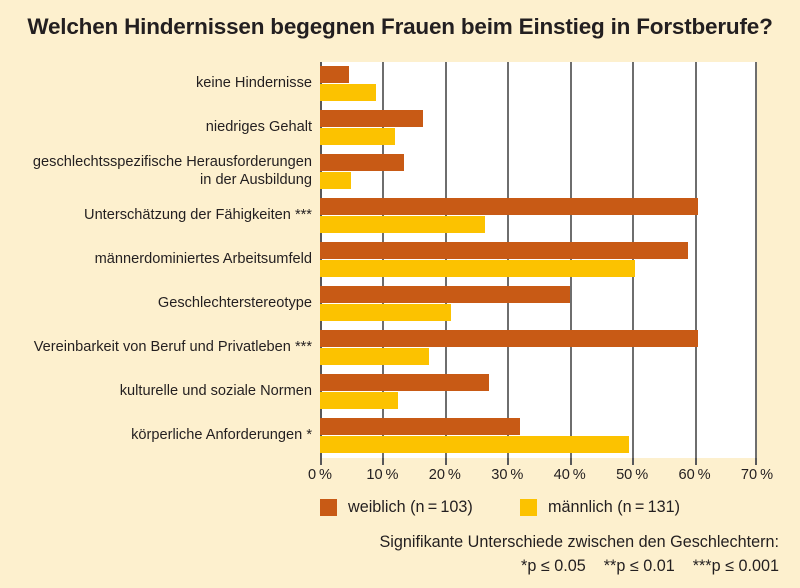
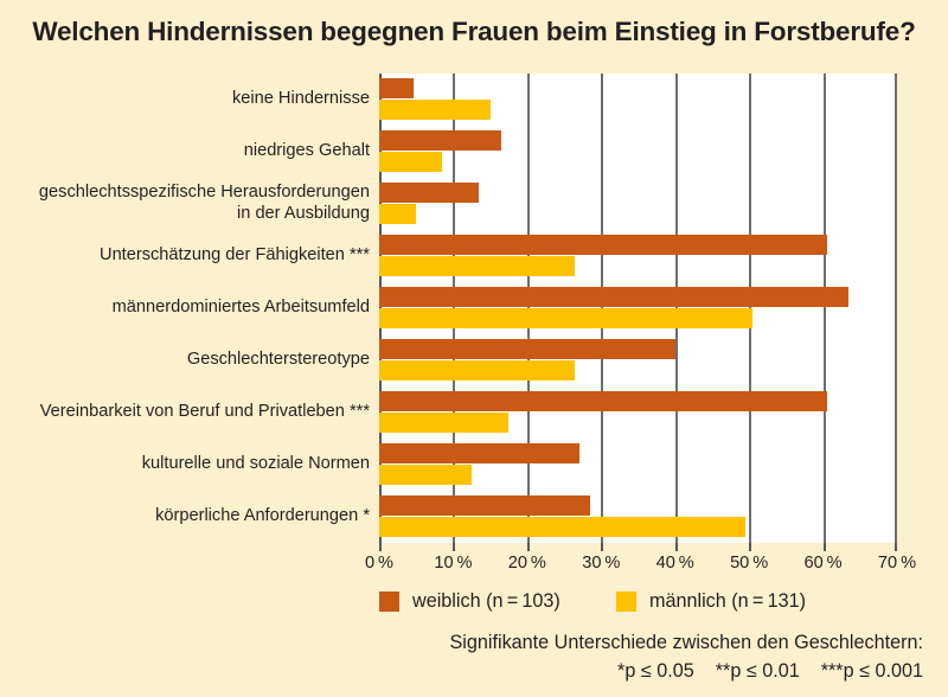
männlich (n = 131)/keine Hindernisse: 9% -> 15%
männlich (n = 131)/niedriges Gehalt: 12% -> 8%
weiblich (n = 103)/männerdominiertes Arbeitsumfeld: 59% -> 64%
männlich (n = 131)/Geschlechterstereotype: 21% -> 26%
weiblich (n = 103)/körperliche Anforderungen *: 32% -> 28%
